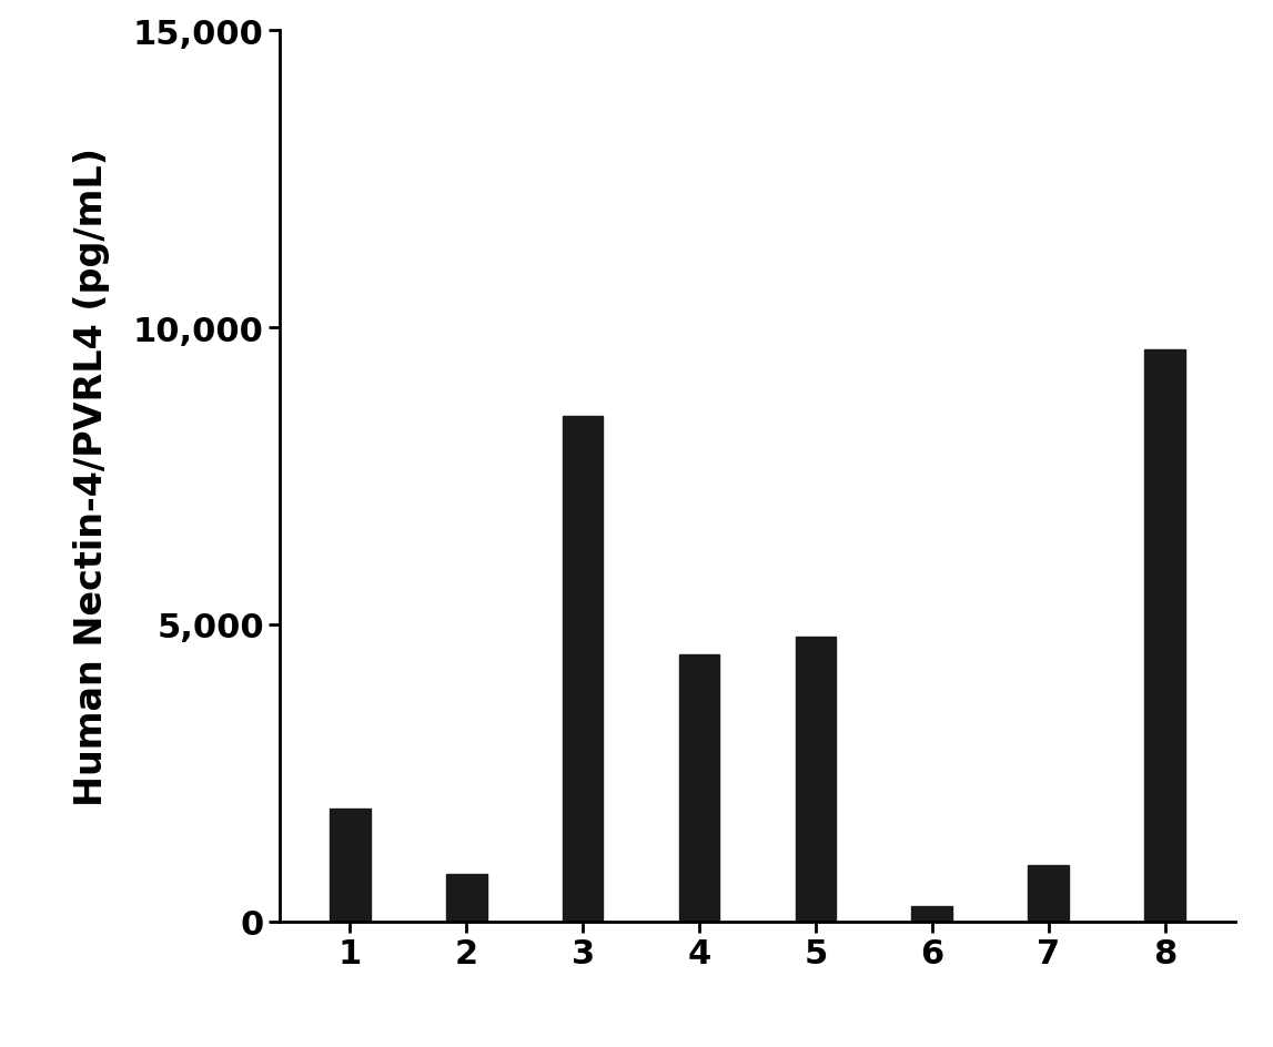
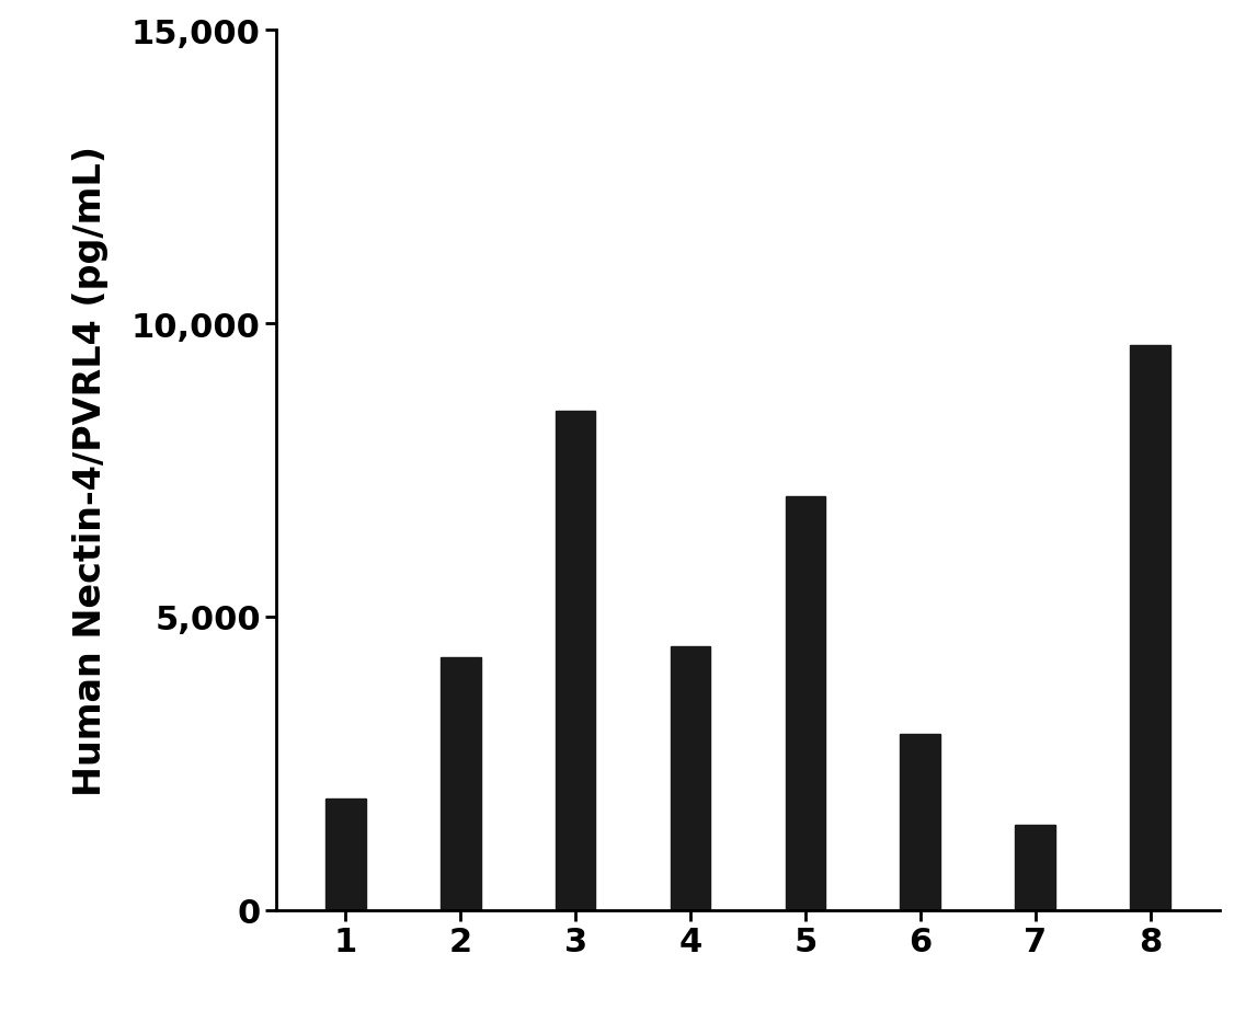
2: 800 -> 4,300
5: 4,800 -> 7,060
6: 250 -> 3,000
7: 950 -> 1,440
